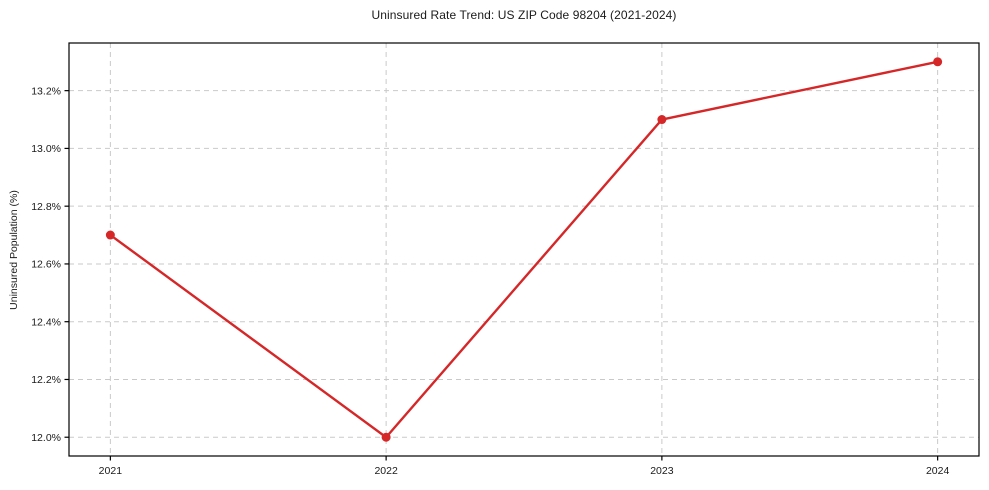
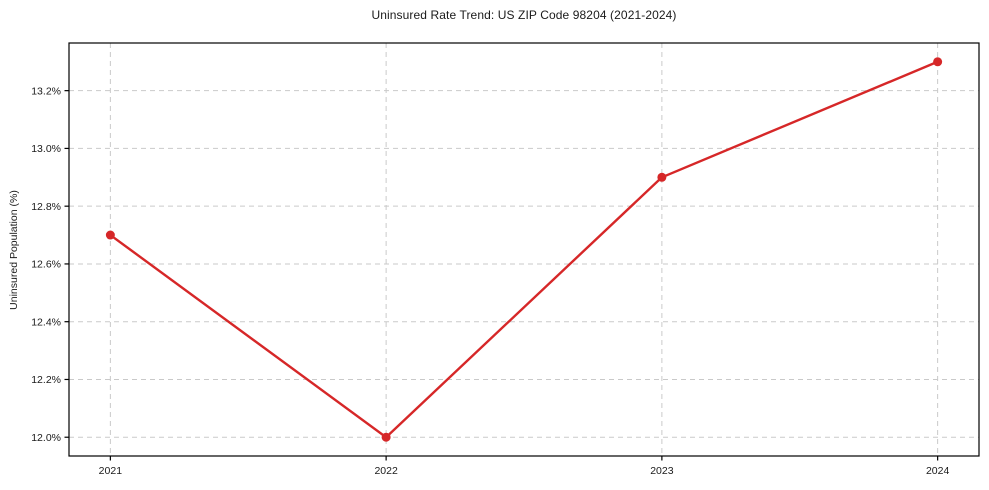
2023: 13.1% -> 12.9%
